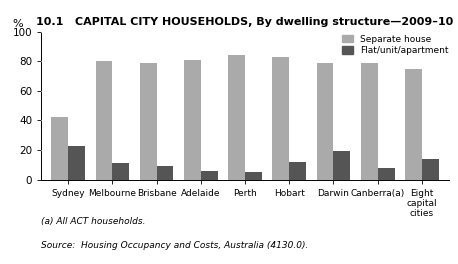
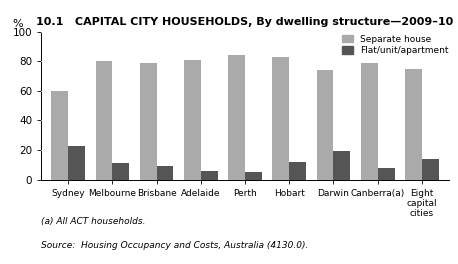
Separate house/Sydney: 42 -> 60
Separate house/Darwin: 79 -> 74
